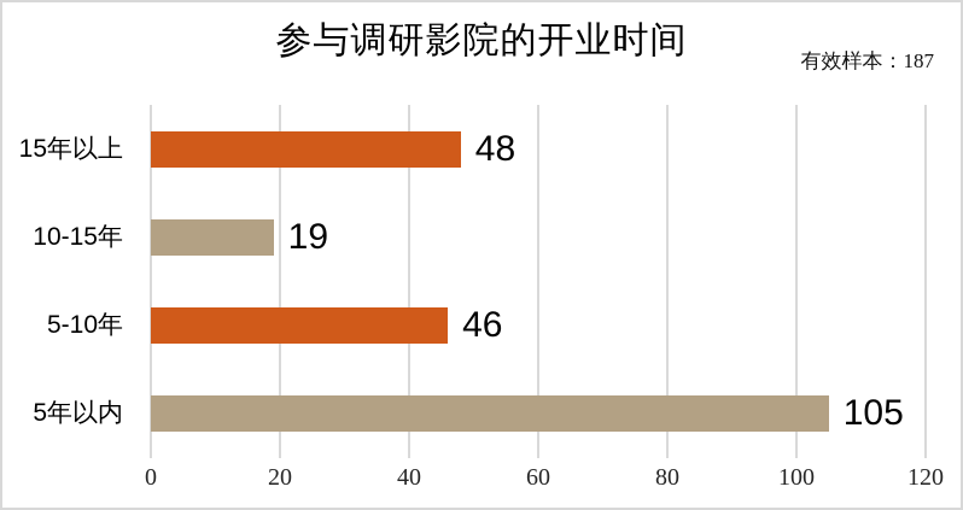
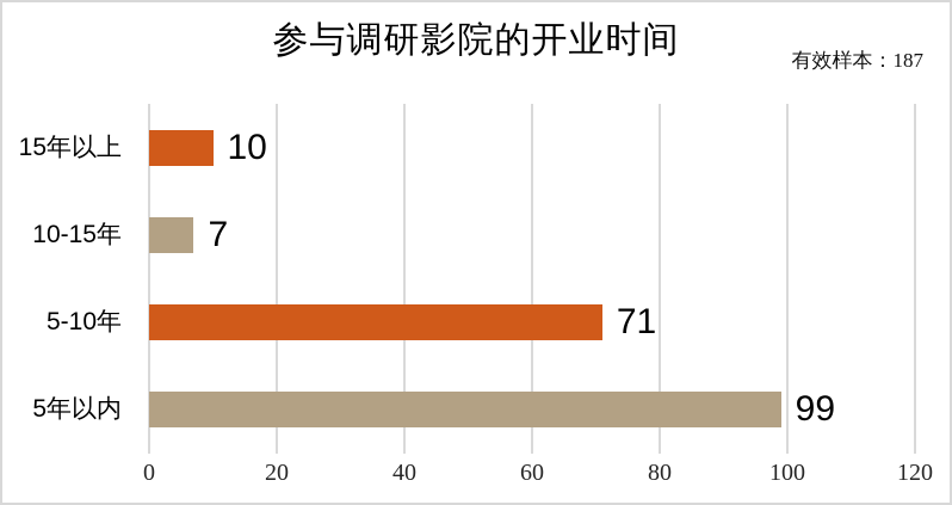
15年以上: 48 -> 10
10-15年: 19 -> 7
5-10年: 46 -> 71
5年以内: 105 -> 99
